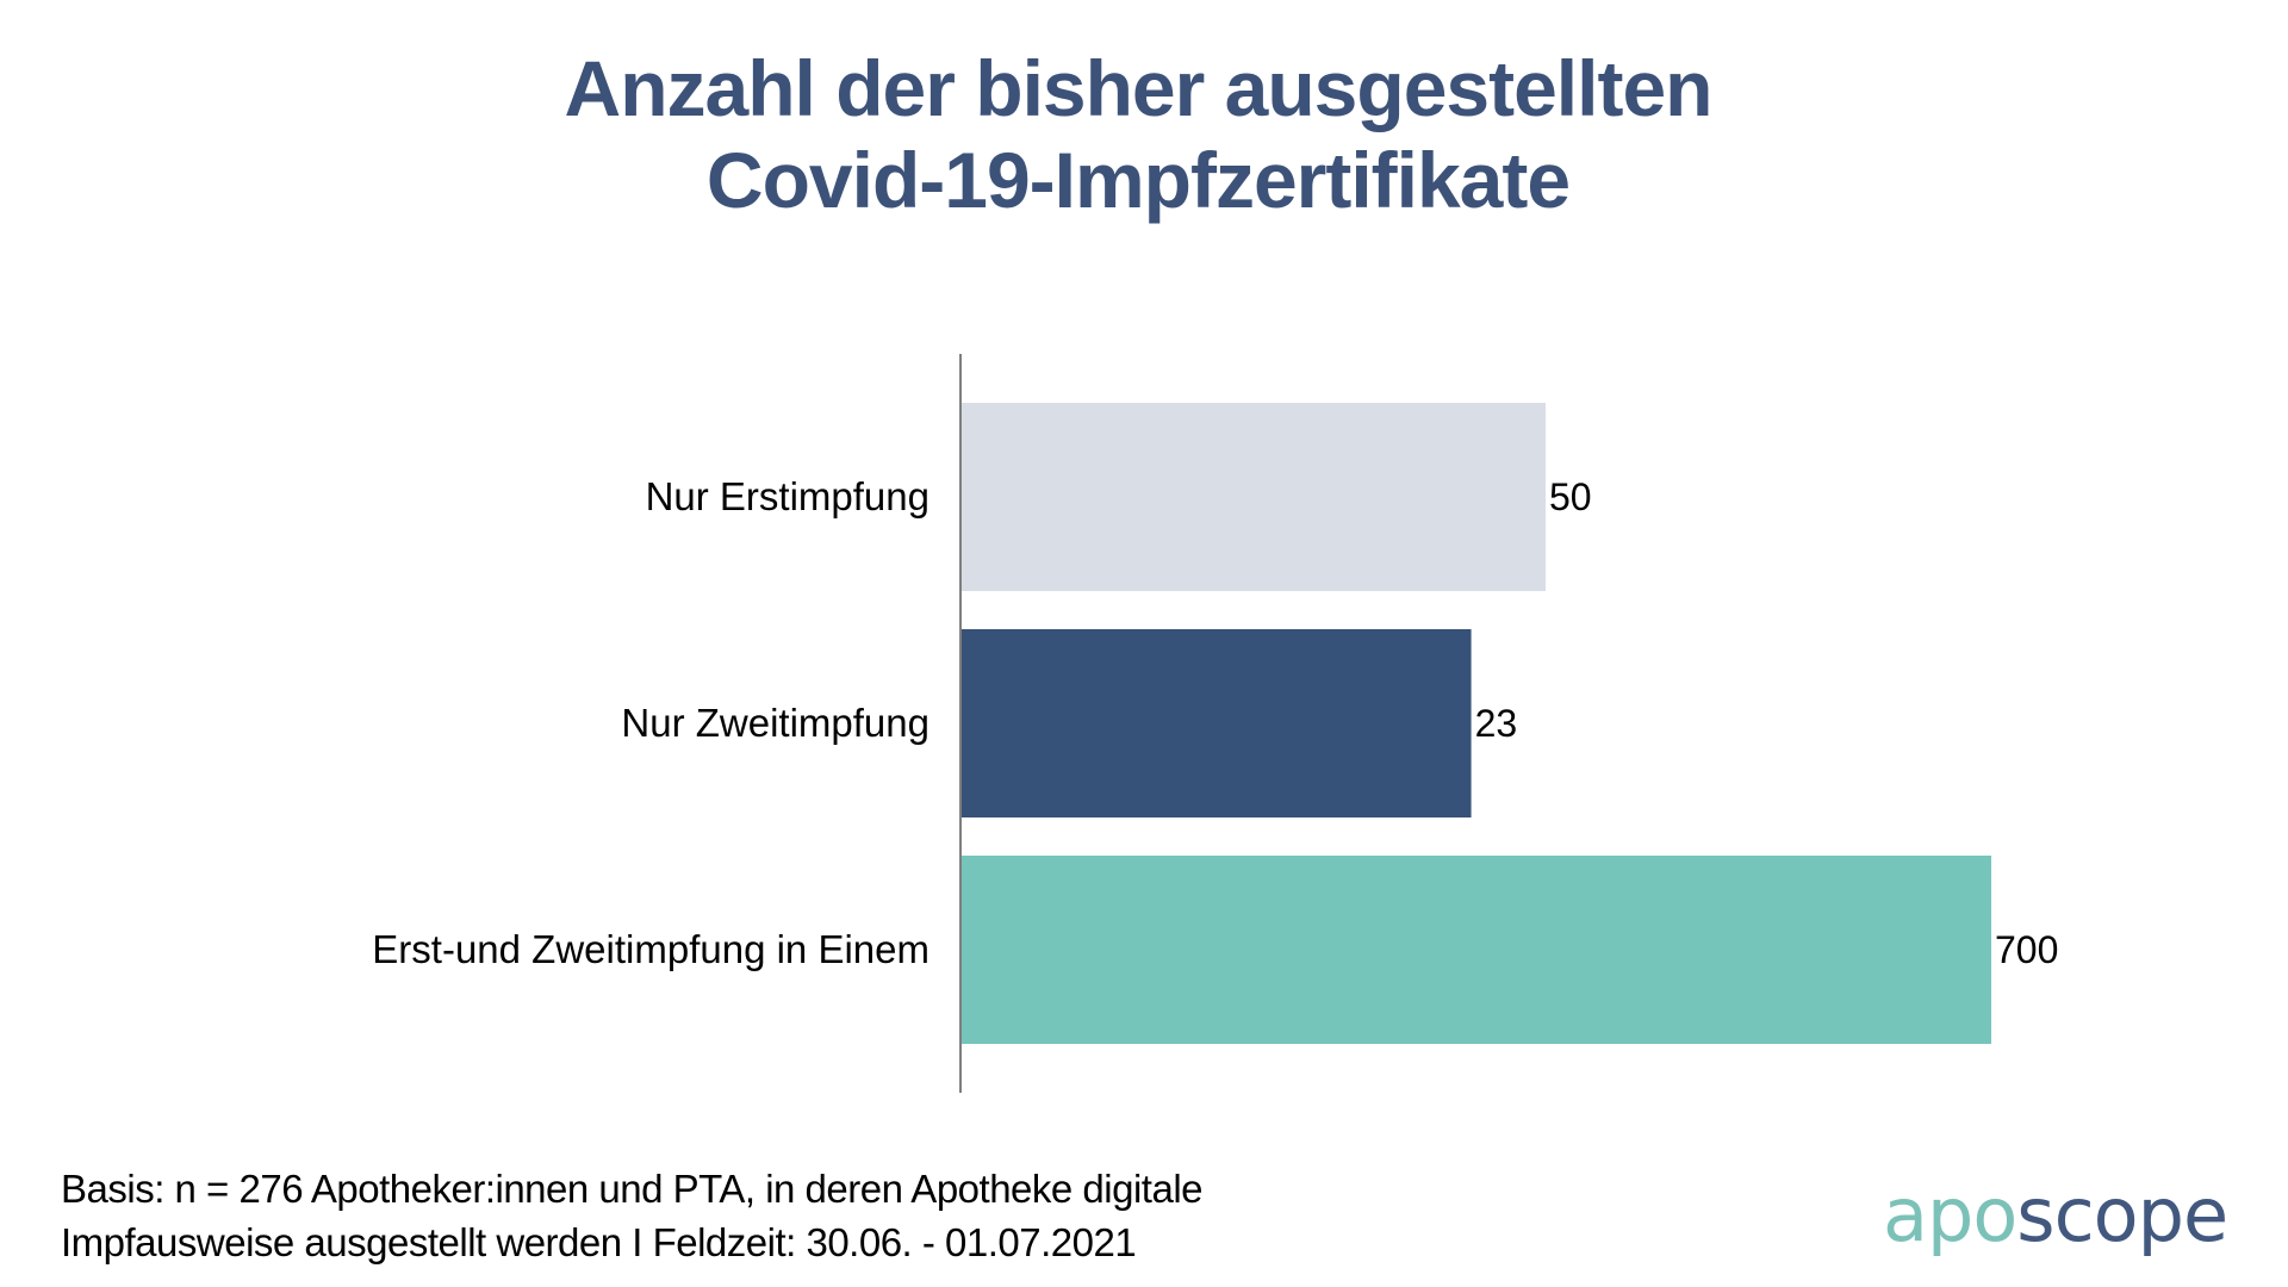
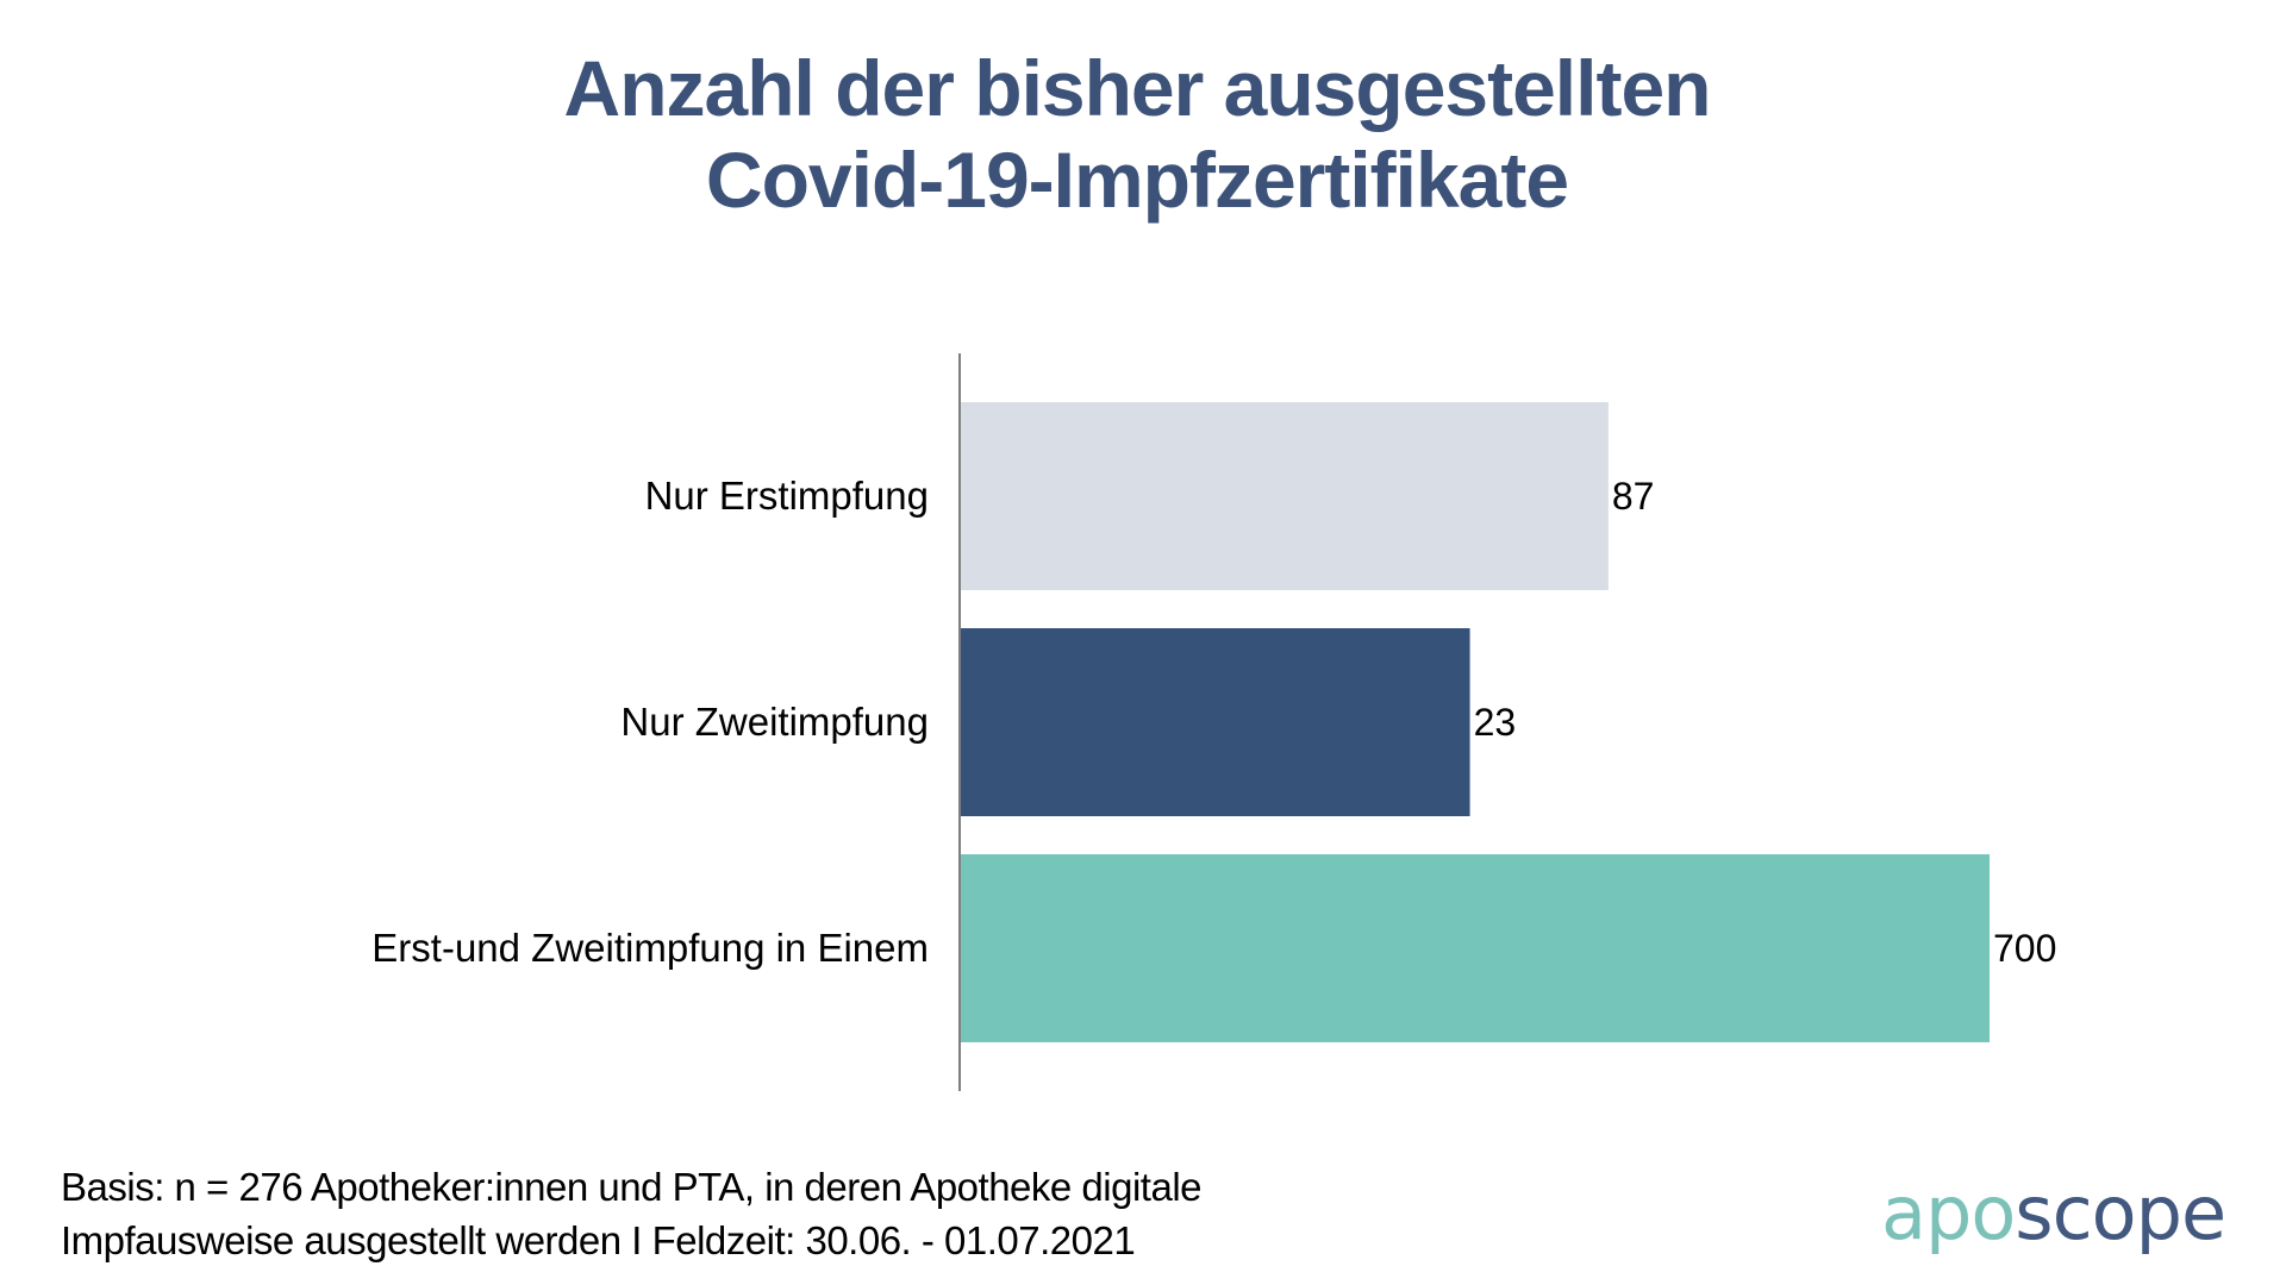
Nur Erstimpfung: 50 -> 87
